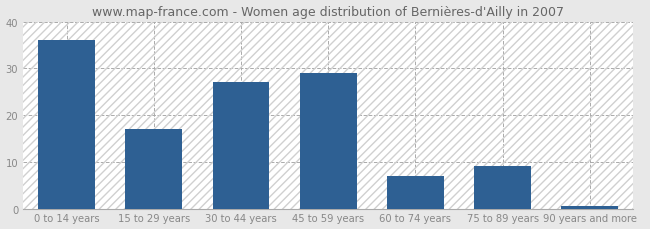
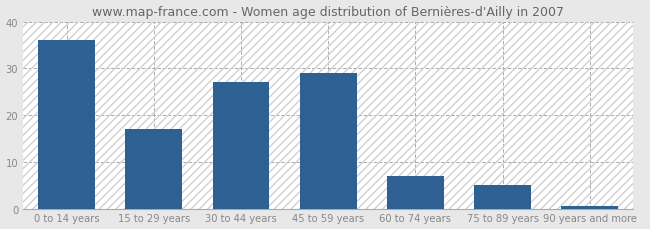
75 to 89 years: 9.0 -> 5.0
